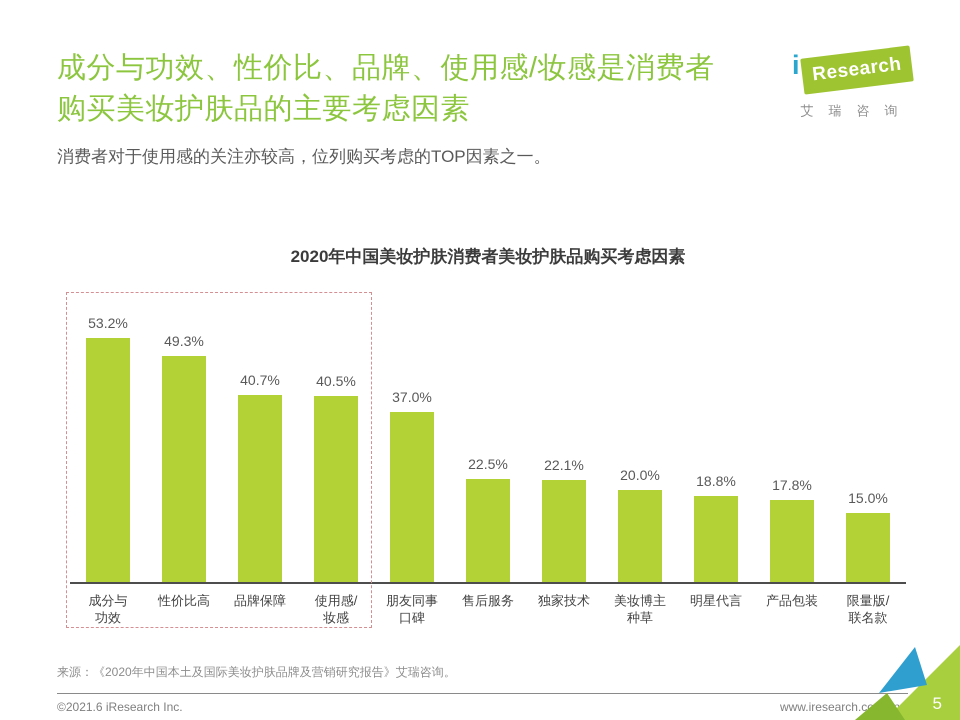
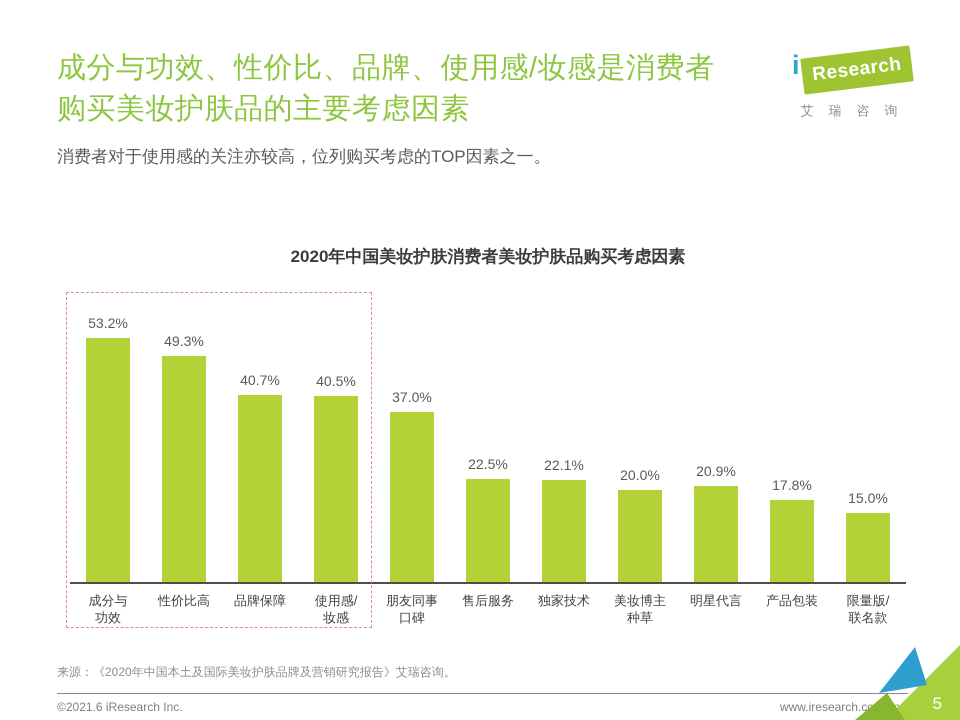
明星代言: 18.8% -> 20.9%
